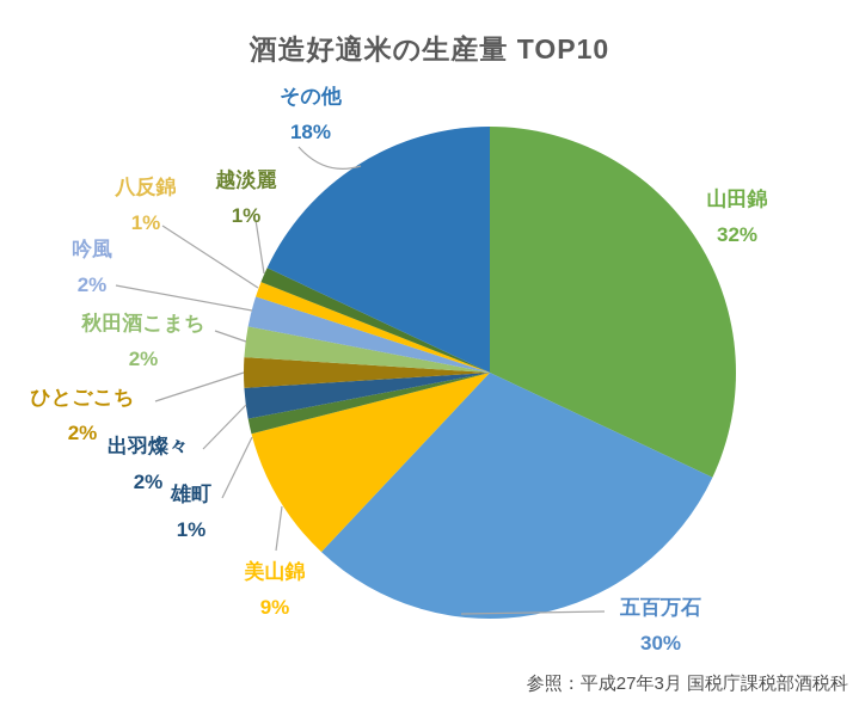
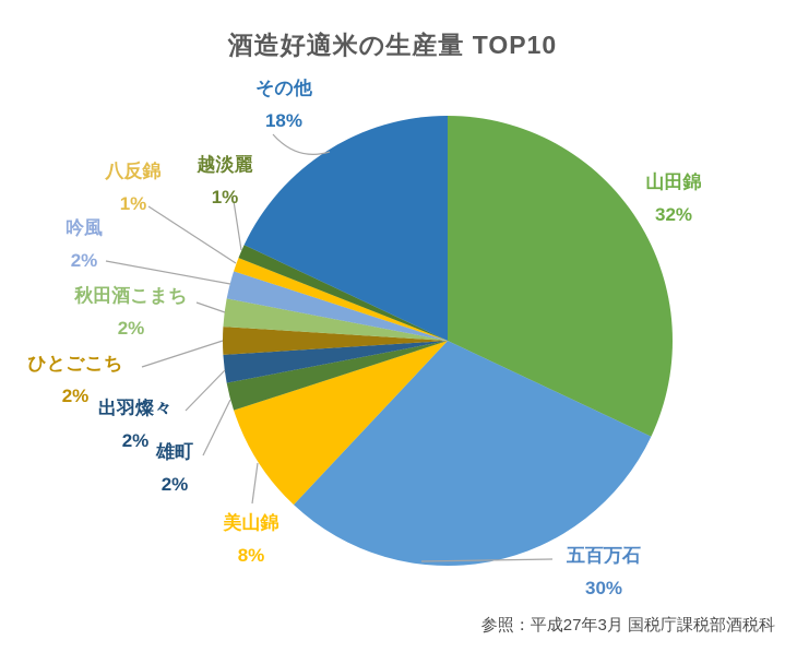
美山錦: 9% -> 8%
雄町: 1% -> 2%
